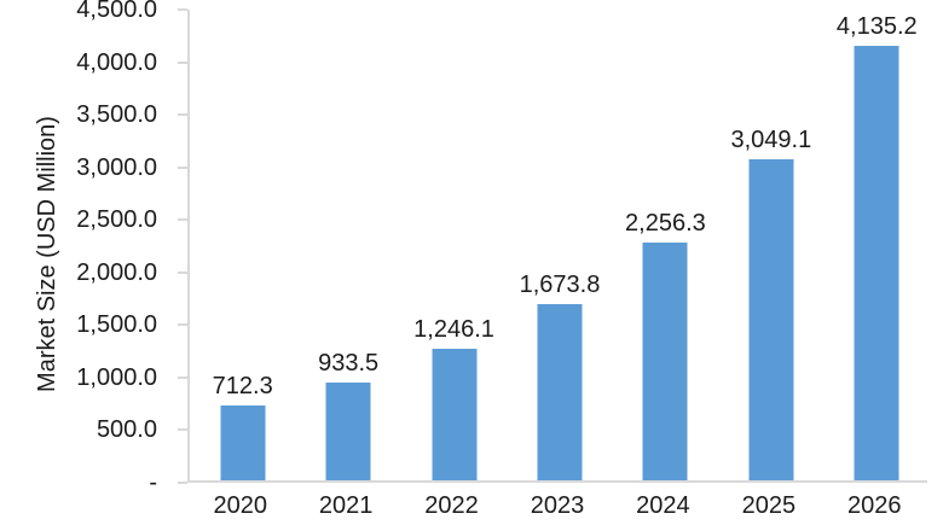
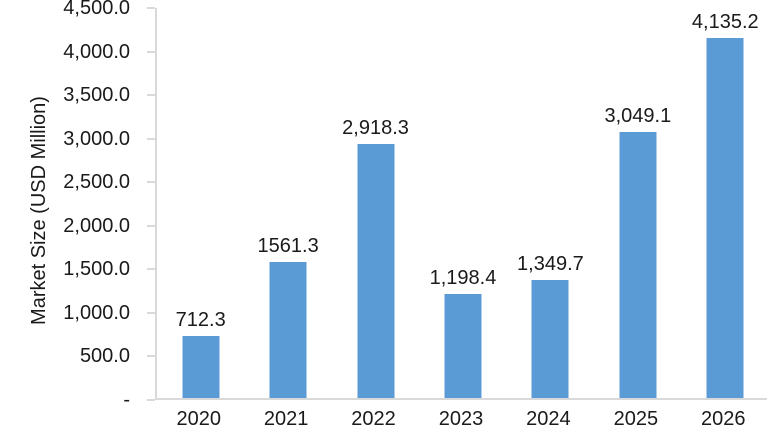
2021: 933.5 -> 1561.3
2022: 1,246.1 -> 2,918.3
2023: 1,673.8 -> 1,198.4
2024: 2,256.3 -> 1,349.7
